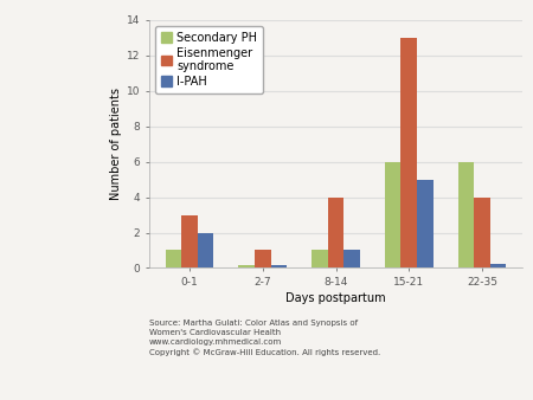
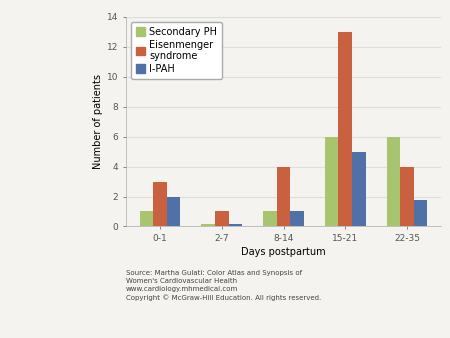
I-PAH/22-35: 0.2 -> 1.8
